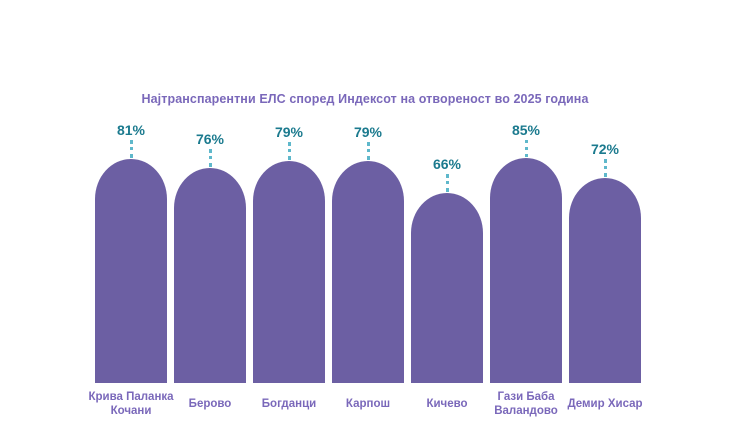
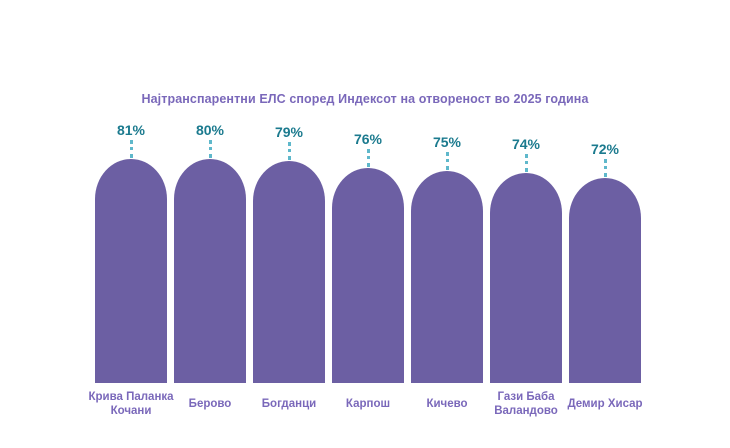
Берово: 76% -> 80%
Карпош: 79% -> 76%
Кичево: 66% -> 75%
Гази Баба Валандово: 85% -> 74%
